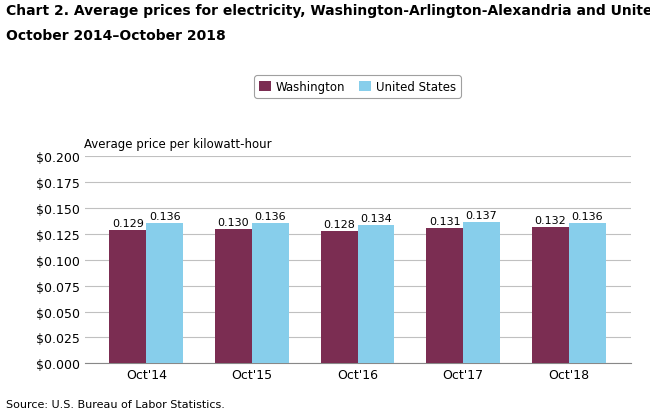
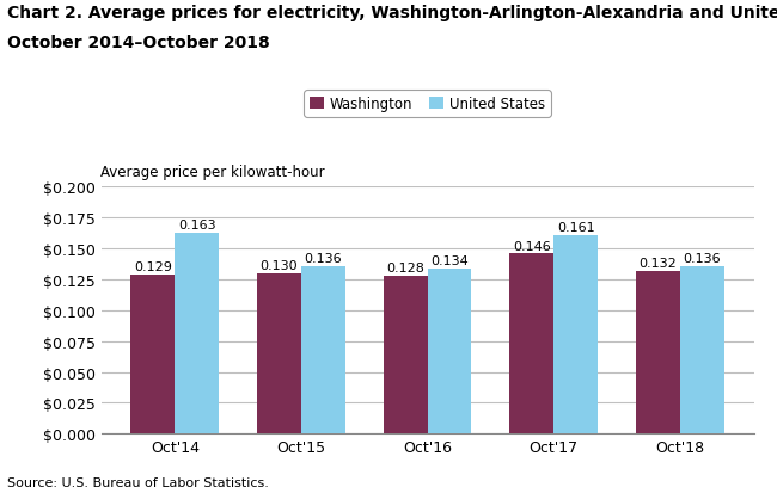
United States/Oct'14: 0.136 -> 0.163
Washington/Oct'17: 0.131 -> 0.146
United States/Oct'17: 0.137 -> 0.161
